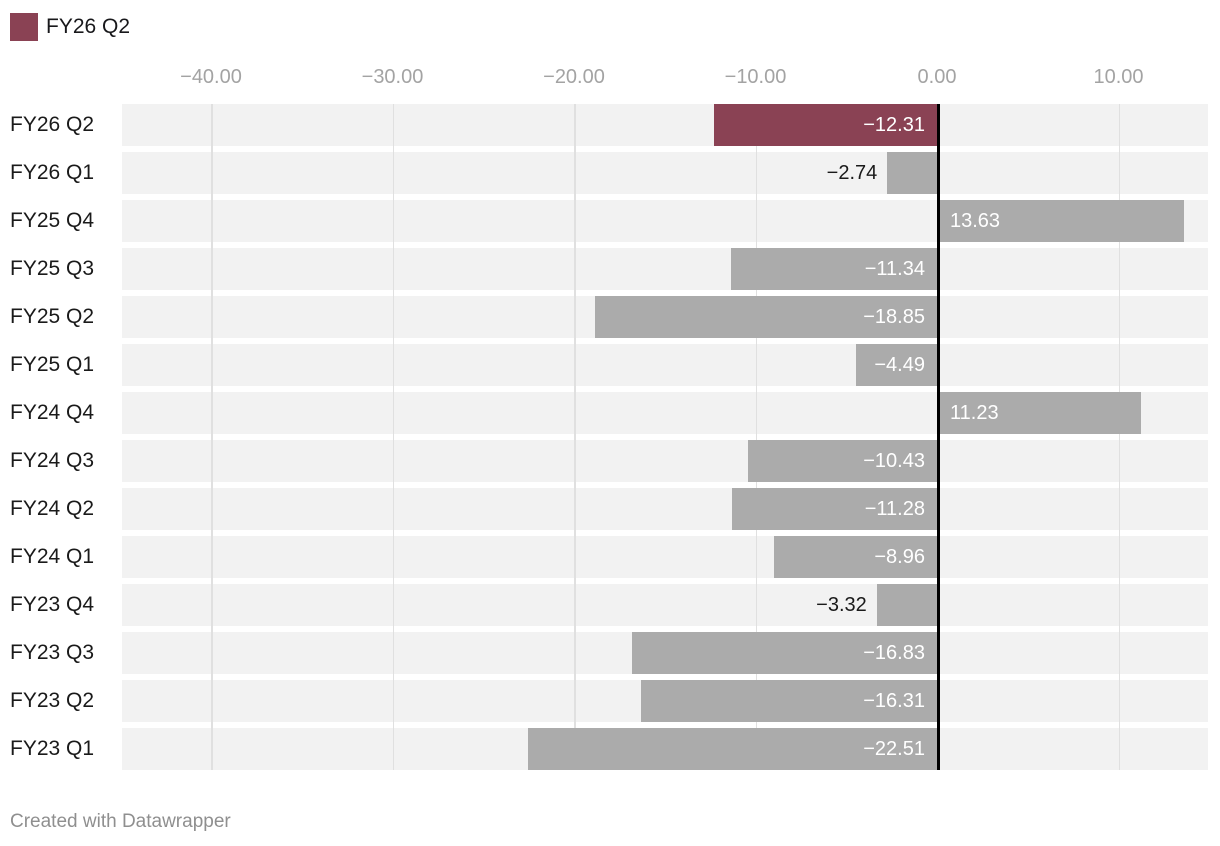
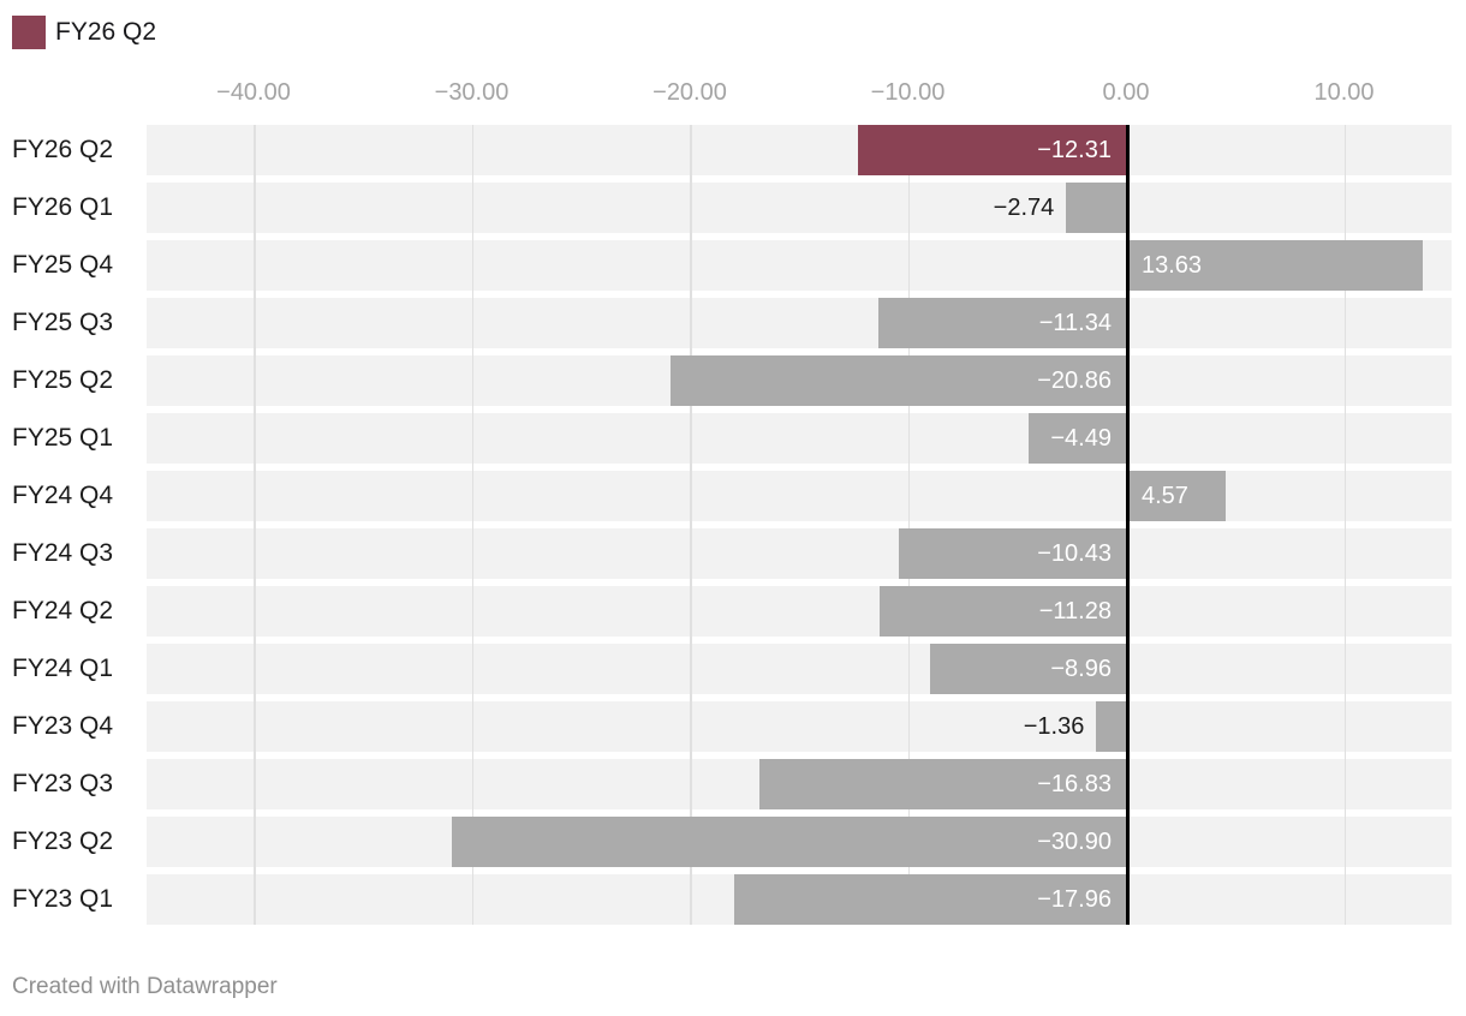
FY25 Q2: −18.85 -> −20.86
FY24 Q4: 11.23 -> 4.57
FY23 Q4: −3.32 -> −1.36
FY23 Q2: −16.31 -> −30.90
FY23 Q1: −22.51 -> −17.96
